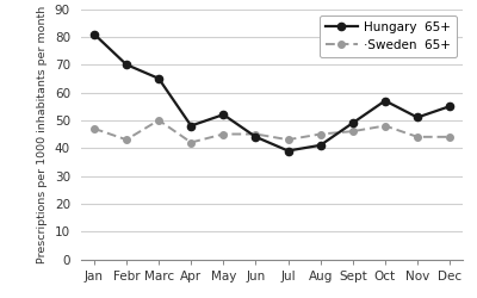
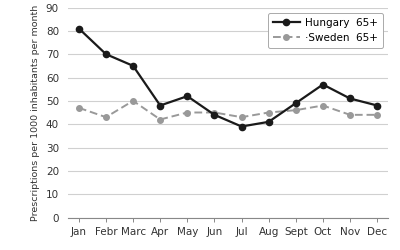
Hungary 65+/Dec: 55 -> 48
